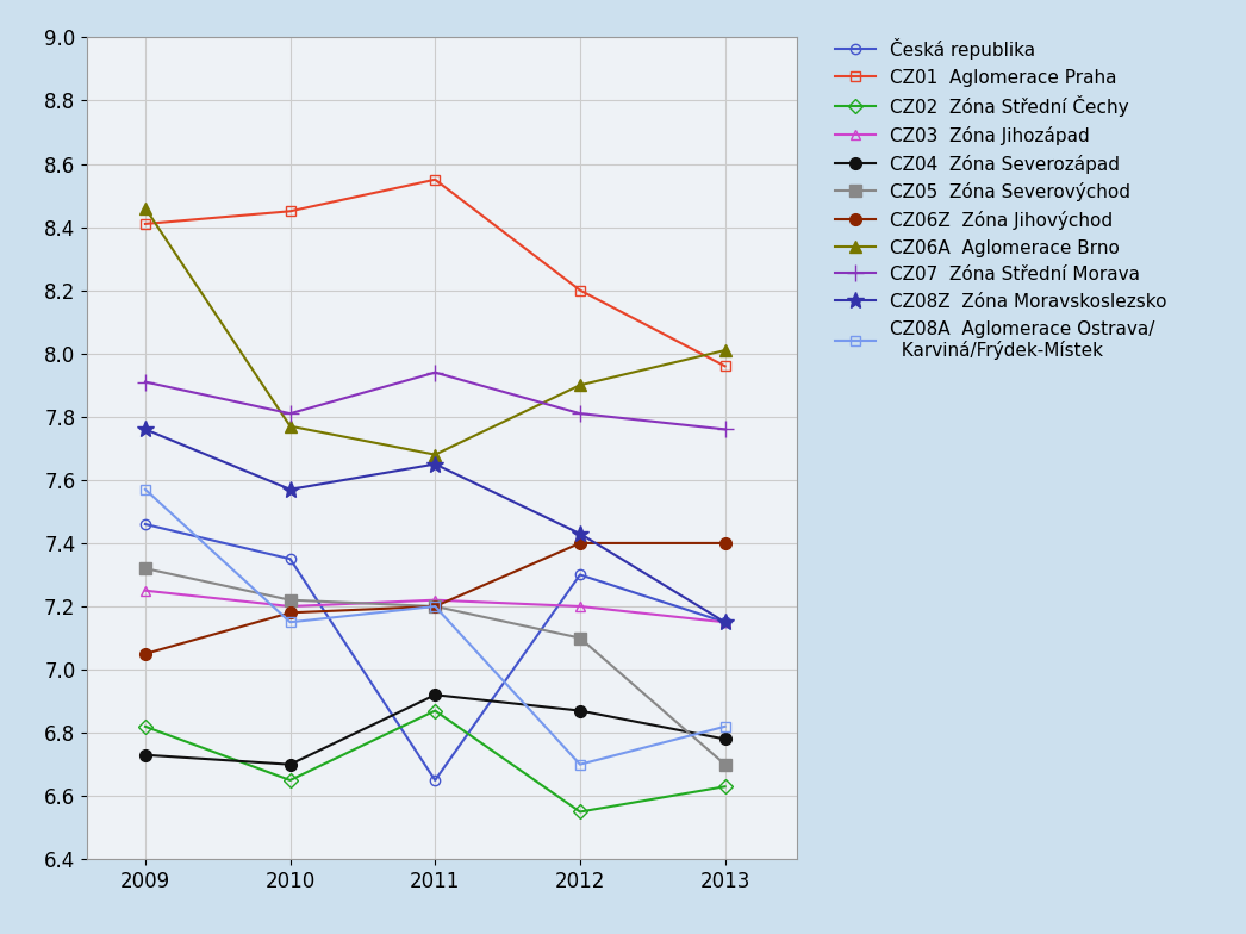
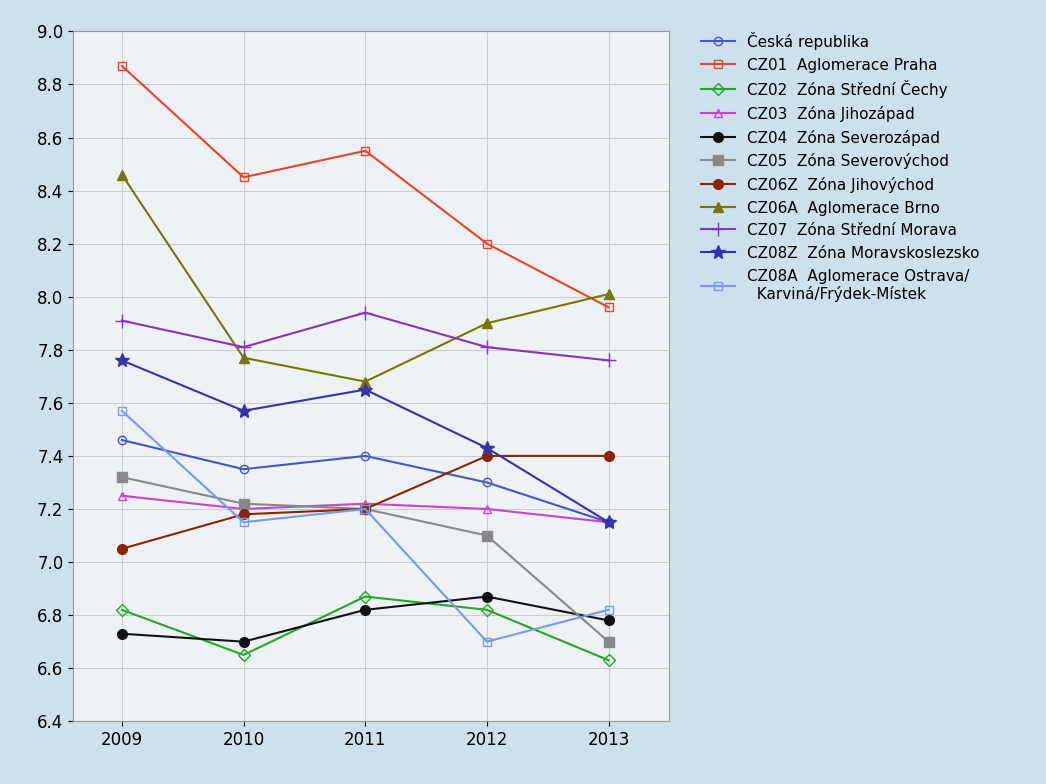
CZ01 Aglomerace Praha/2009: 8.41 -> 8.87
Česká republika/2011: 6.65 -> 7.40
CZ04 Zóna Severozápad/2011: 6.92 -> 6.82
CZ02 Zóna Střední Čechy/2012: 6.55 -> 6.82
